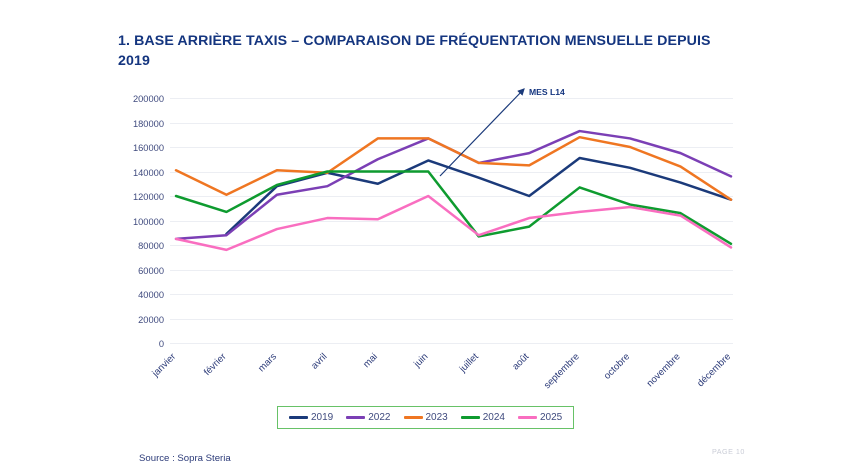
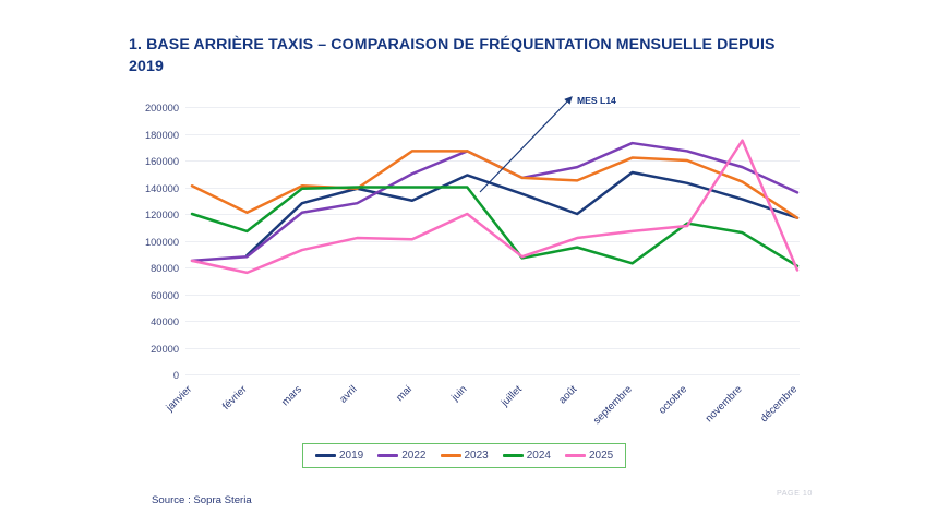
2024/mars: 129000 -> 139000
2023/septembre: 168000 -> 162000
2024/septembre: 127000 -> 83000
2025/novembre: 104000 -> 175000
